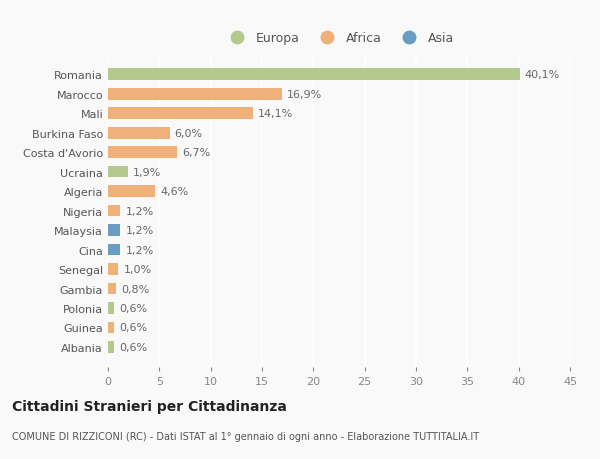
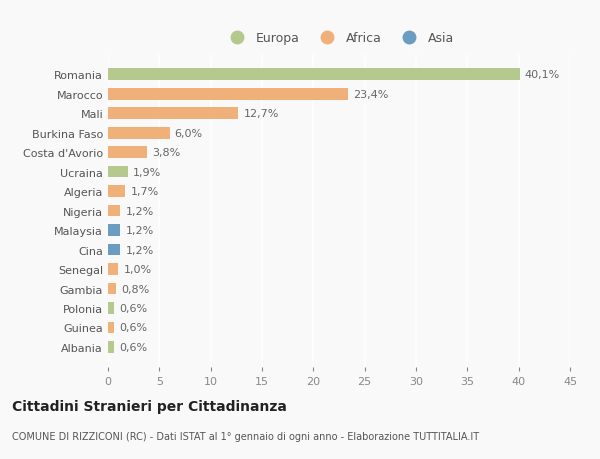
Marocco: 16,9% -> 23,4%
Mali: 14,1% -> 12,7%
Costa d'Avorio: 6,7% -> 3,8%
Algeria: 4,6% -> 1,7%
